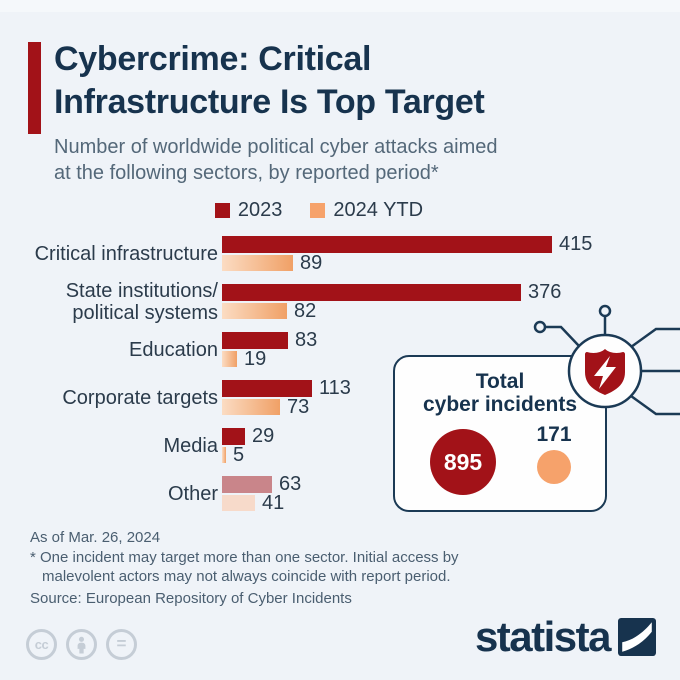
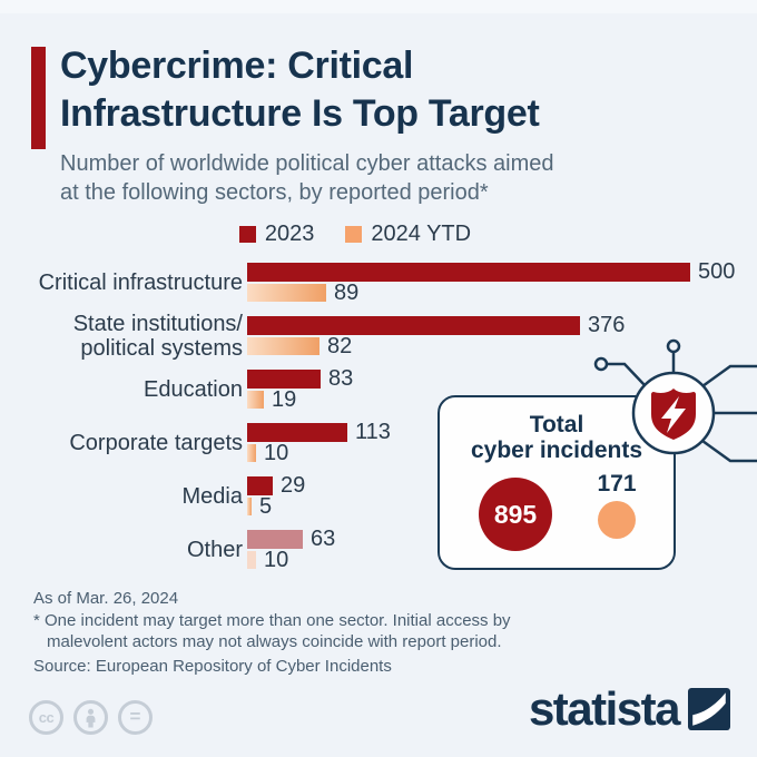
2023/Critical infrastructure: 415 -> 500
2024 YTD/Corporate targets: 73 -> 10
2024 YTD/Other: 41 -> 10
